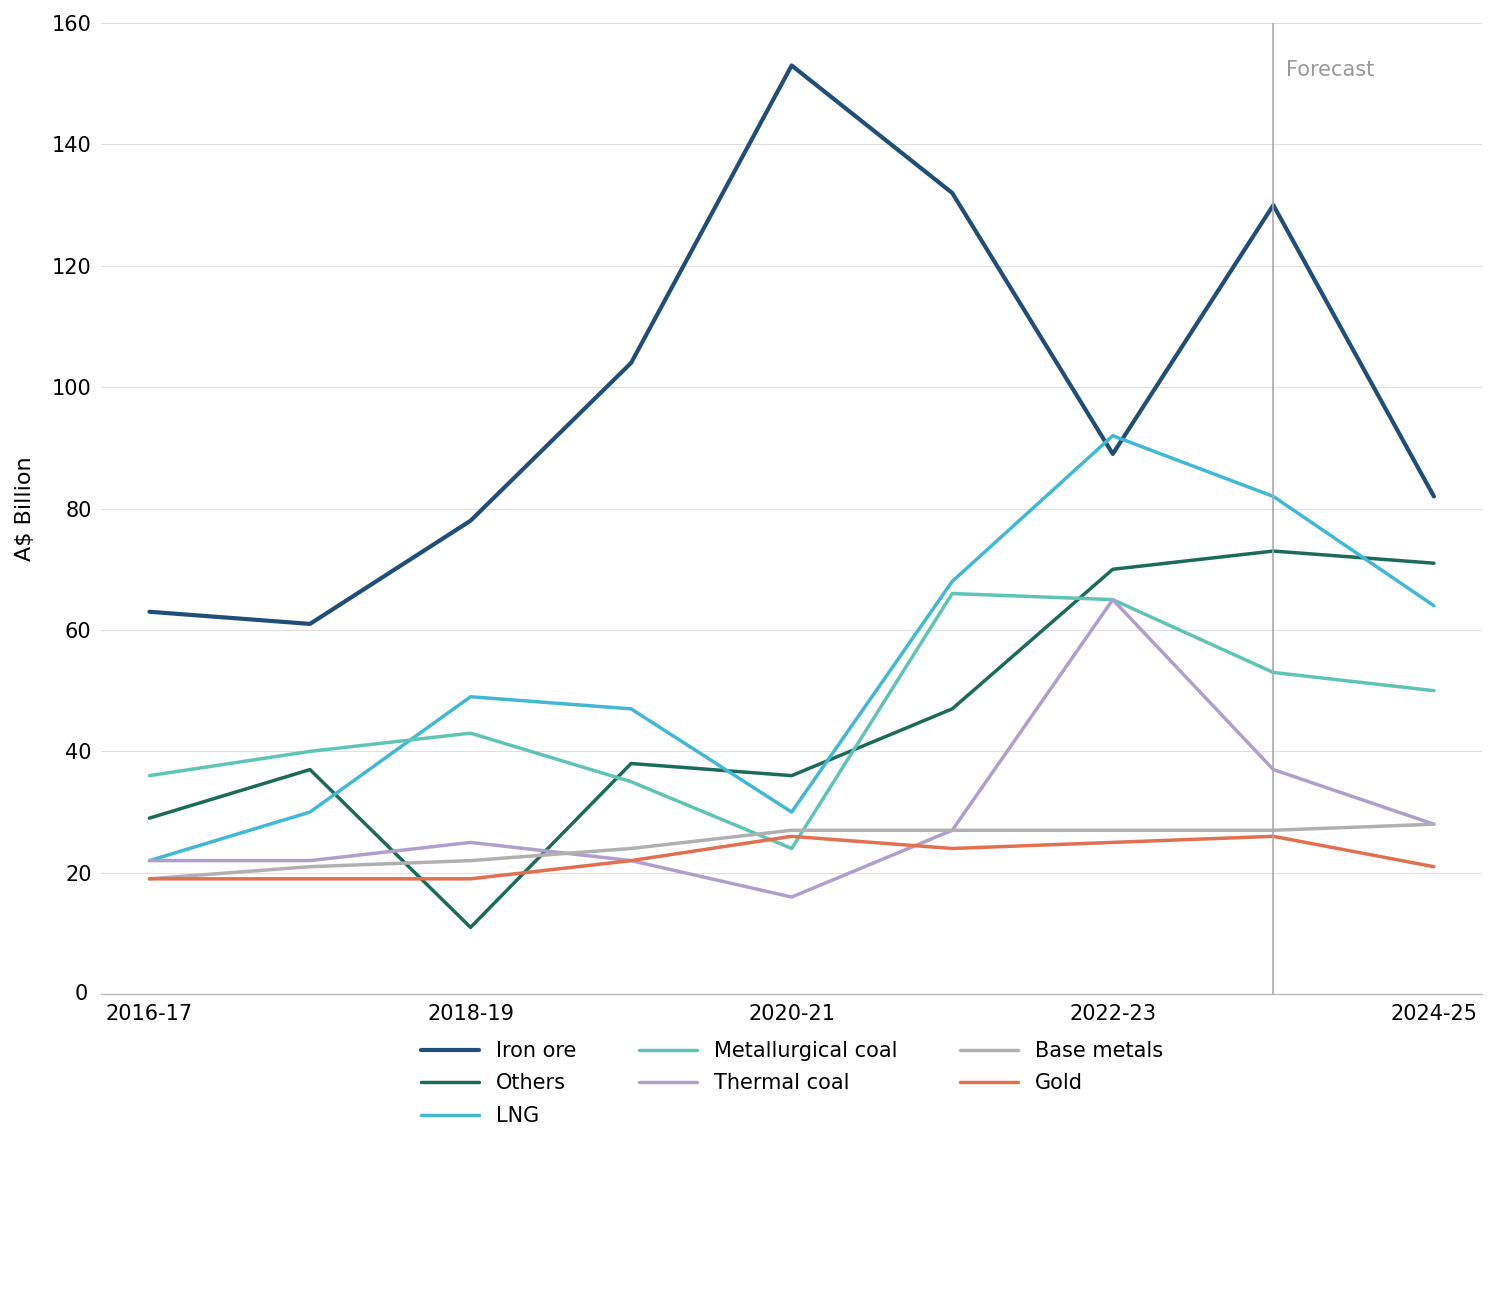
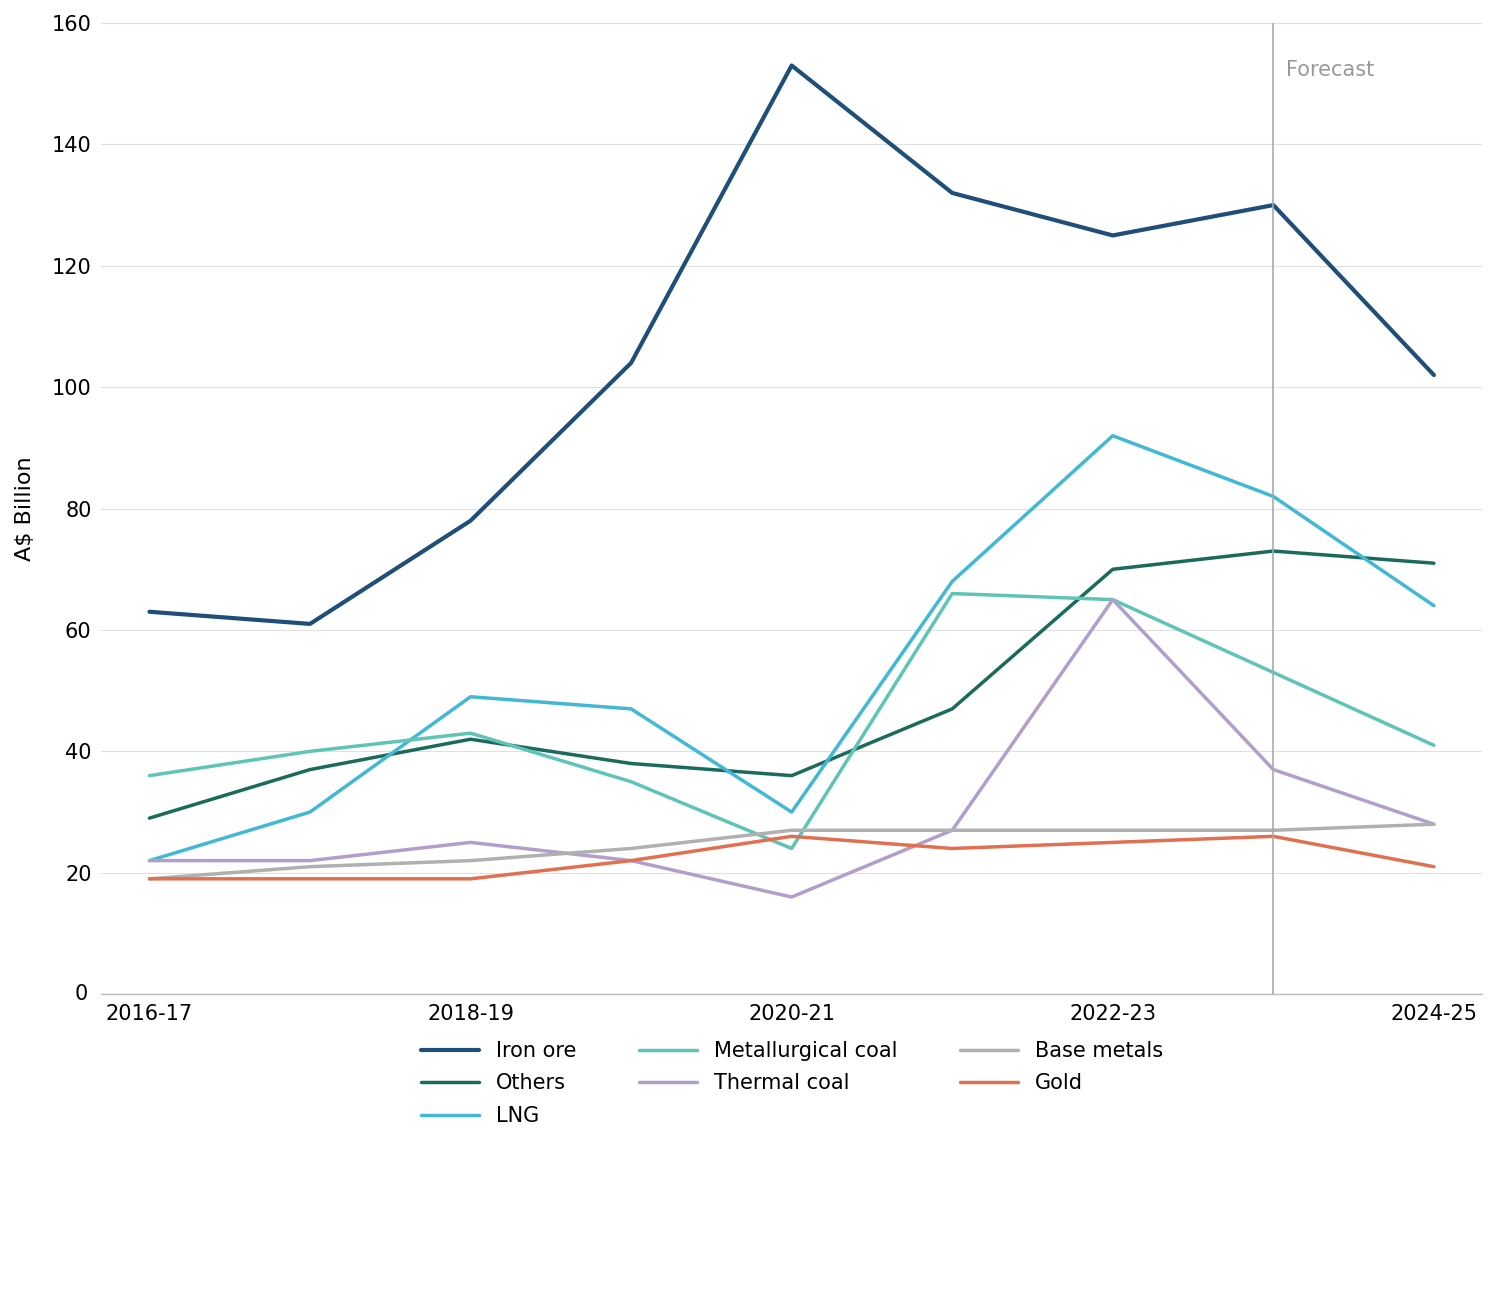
Others/2018-19: 11 -> 42
Iron ore/2022-23: 89 -> 125
Iron ore/2024-25: 82 -> 102
Metallurgical coal/2024-25: 50 -> 41
